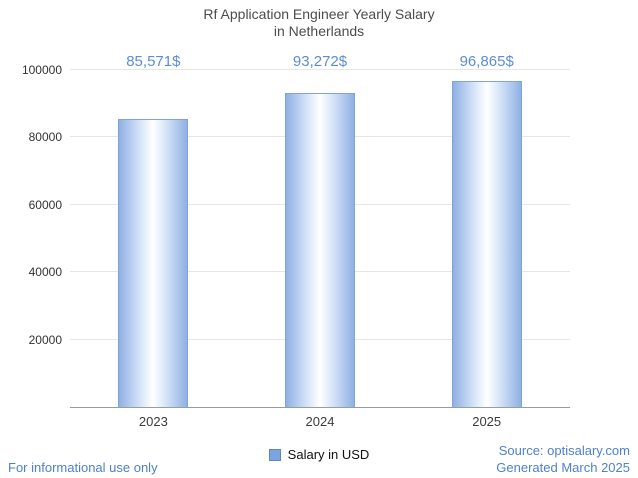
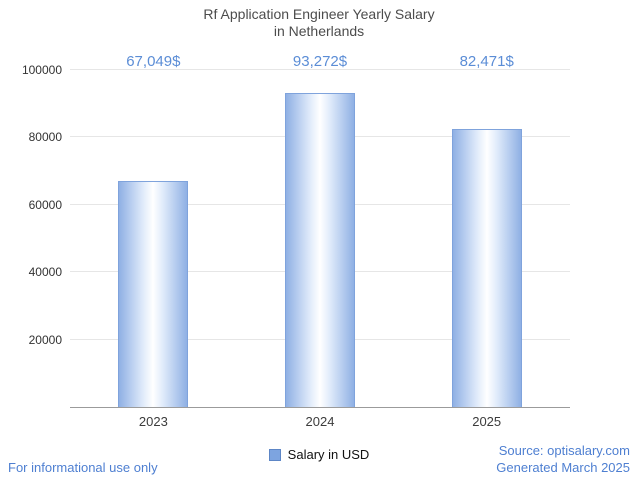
2023: 85,571 -> 67,049
2025: 96,865 -> 82,471
